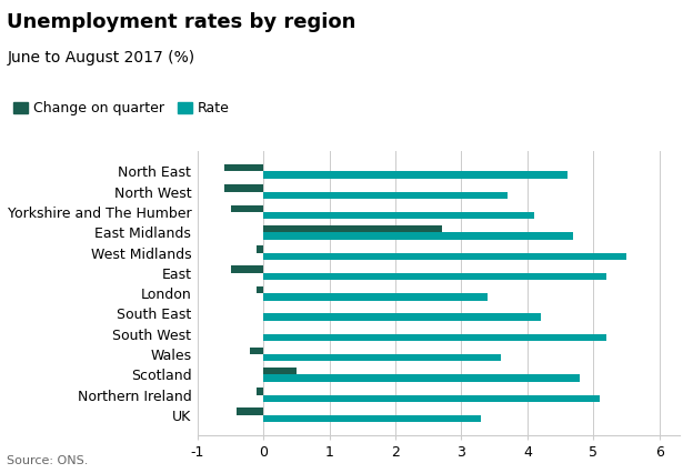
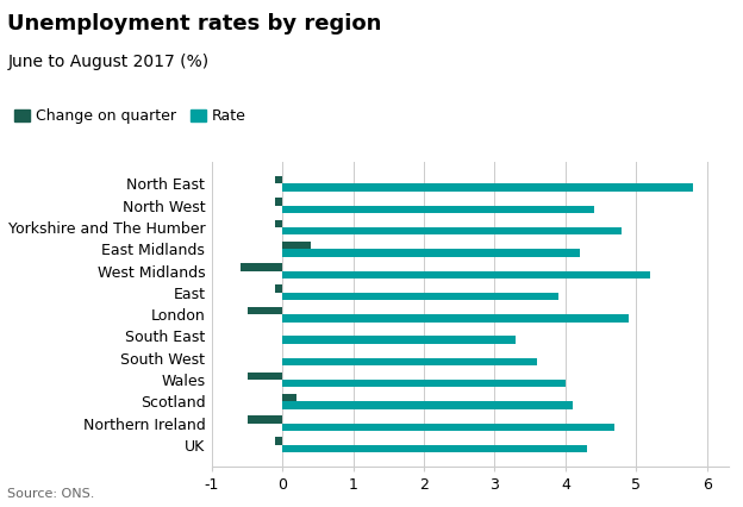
Change on quarter/North East: -0.6 -> -0.1
Rate/North East: 4.6 -> 5.8
Change on quarter/North West: -0.6 -> -0.1
Rate/North West: 3.7 -> 4.4
Change on quarter/Yorkshire and The Humber: -0.5 -> -0.1
Rate/Yorkshire and The Humber: 4.1 -> 4.8
Change on quarter/East Midlands: 2.7 -> 0.4
Rate/East Midlands: 4.7 -> 4.2
Change on quarter/West Midlands: -0.1 -> -0.6
Rate/West Midlands: 5.5 -> 5.2
Change on quarter/East: -0.5 -> -0.1
Rate/East: 5.2 -> 3.9
Change on quarter/London: -0.1 -> -0.5
Rate/London: 3.4 -> 4.9
Rate/South East: 4.2 -> 3.3
Rate/South West: 5.2 -> 3.6
Change on quarter/Wales: -0.2 -> -0.5
Rate/Wales: 3.6 -> 4.0
Change on quarter/Scotland: 0.5 -> 0.2
Rate/Scotland: 4.8 -> 4.1
Change on quarter/Northern Ireland: -0.1 -> -0.5
Rate/Northern Ireland: 5.1 -> 4.7
Change on quarter/UK: -0.4 -> -0.1
Rate/UK: 3.3 -> 4.3
